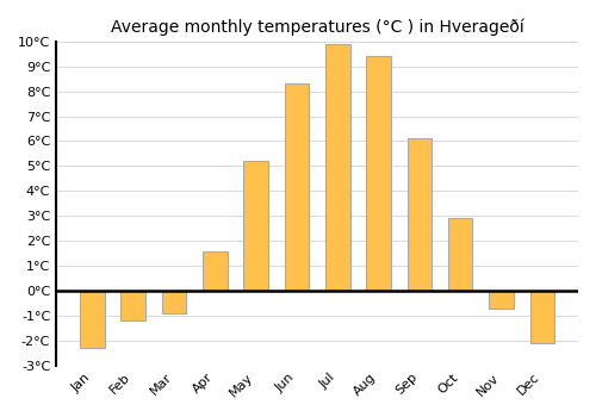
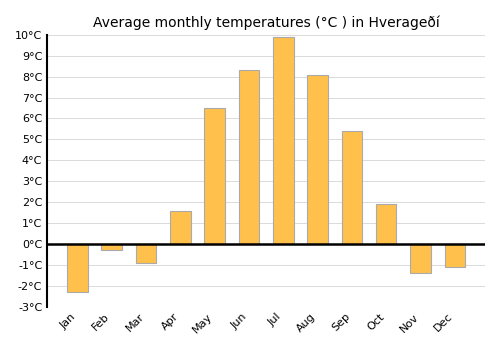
Feb: -1.2°C -> -0.3°C
May: 5.2°C -> 6.5°C
Aug: 9.4°C -> 8.1°C
Sep: 6.1°C -> 5.4°C
Oct: 2.9°C -> 1.9°C
Nov: -0.7°C -> -1.4°C
Dec: -2.1°C -> -1.1°C
